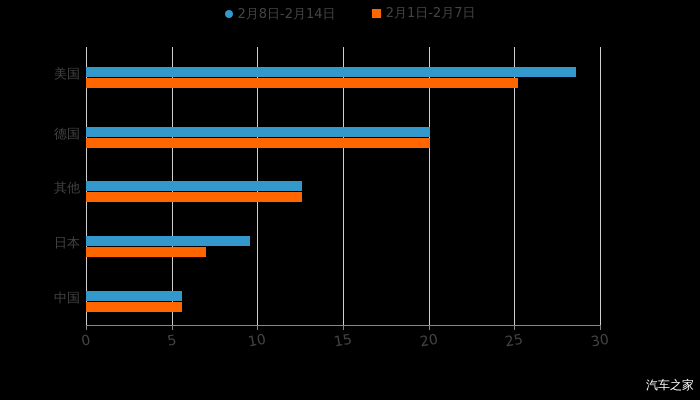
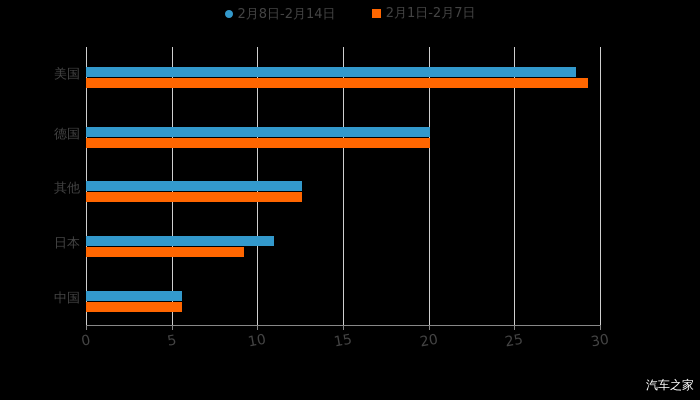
2月1日-2月7日/美国: 25.2 -> 29.3
2月8日-2月14日/日本: 9.6 -> 11.0
2月1日-2月7日/日本: 7.0 -> 9.2
